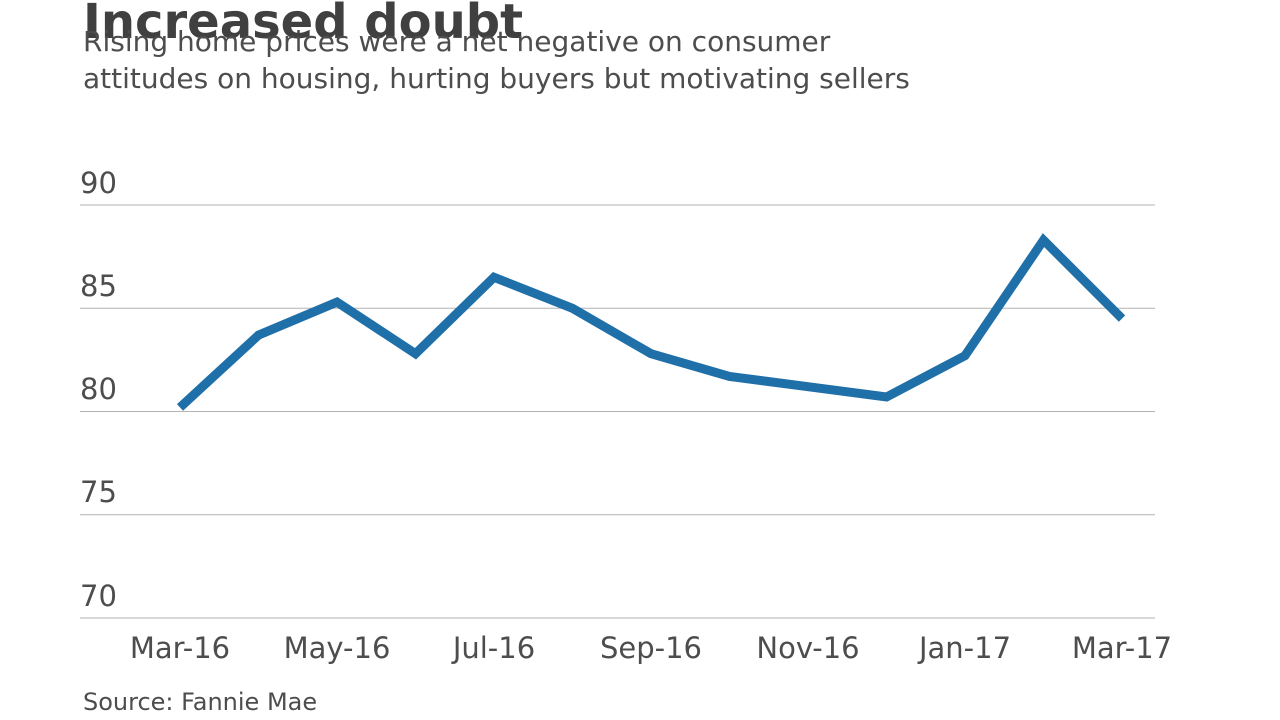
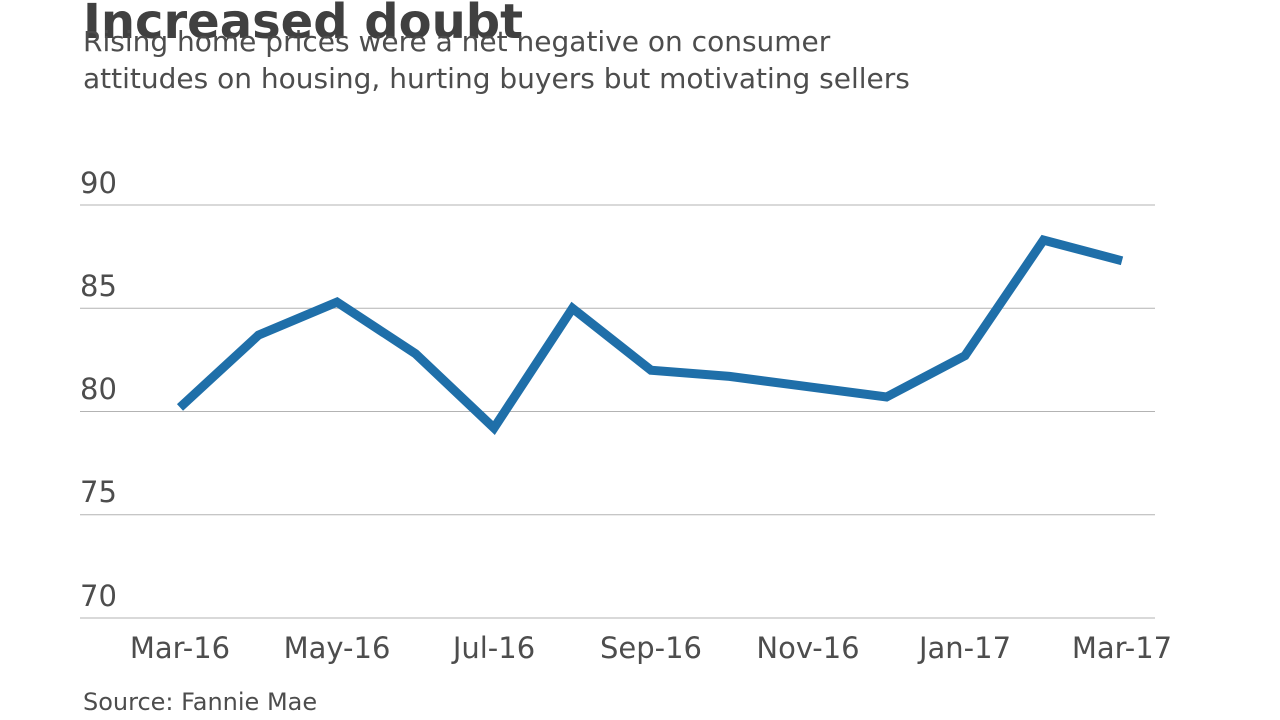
Jul-16: 86.5 -> 79.2
Sep-16: 82.8 -> 82.0
Mar-17: 84.5 -> 87.3
